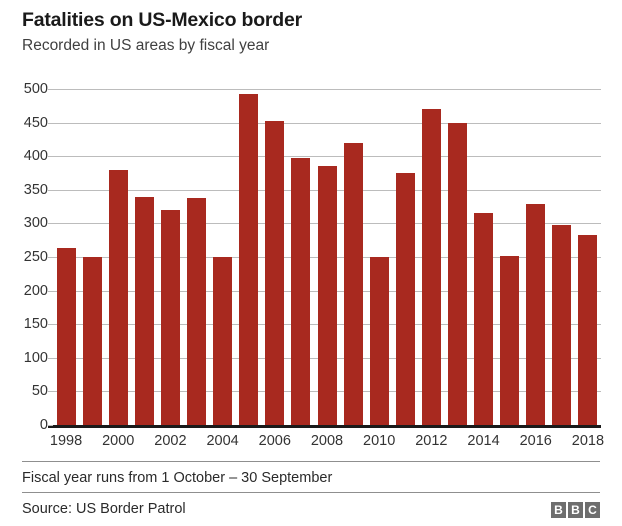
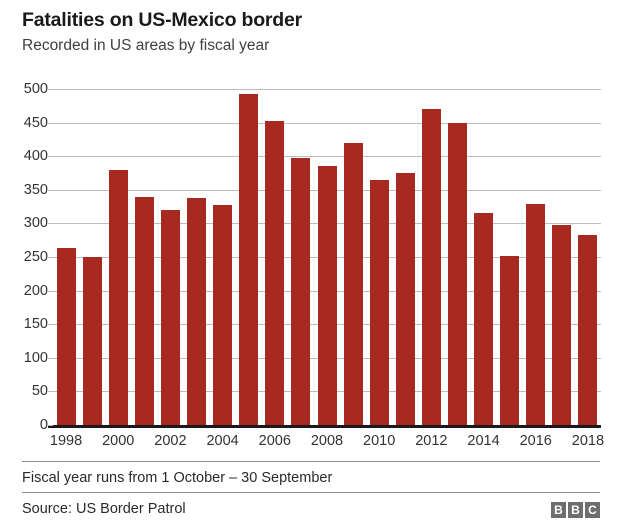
2004: 250 -> 330
2010: 250 -> 360
